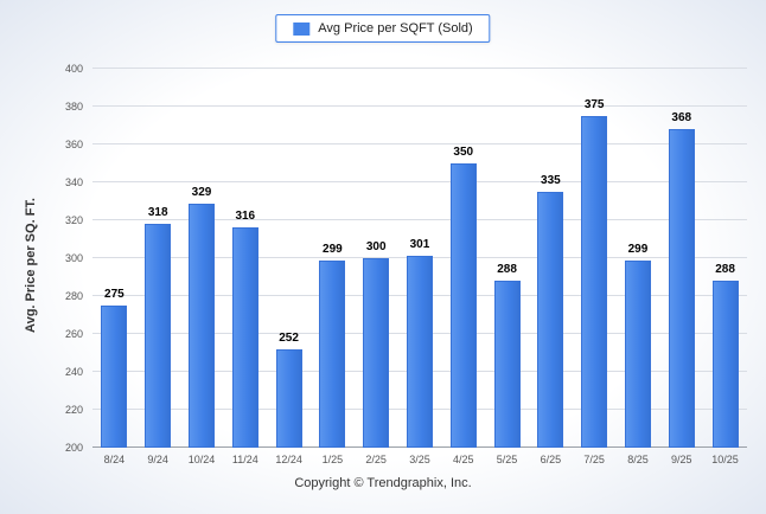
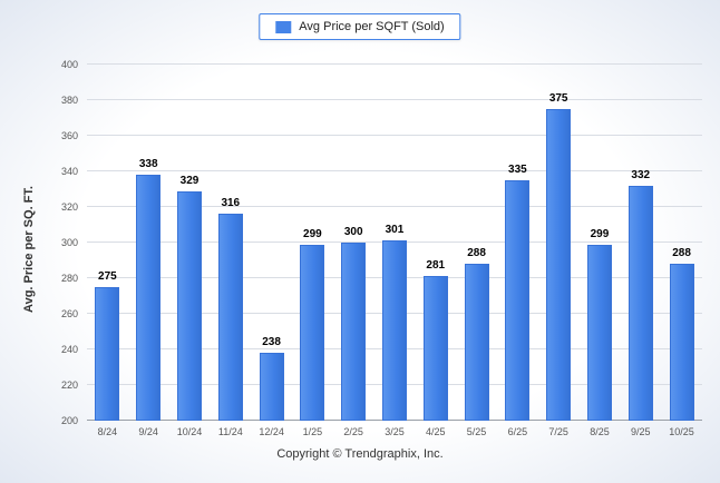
9/24: 318 -> 338
12/24: 252 -> 238
4/25: 350 -> 281
9/25: 368 -> 332
